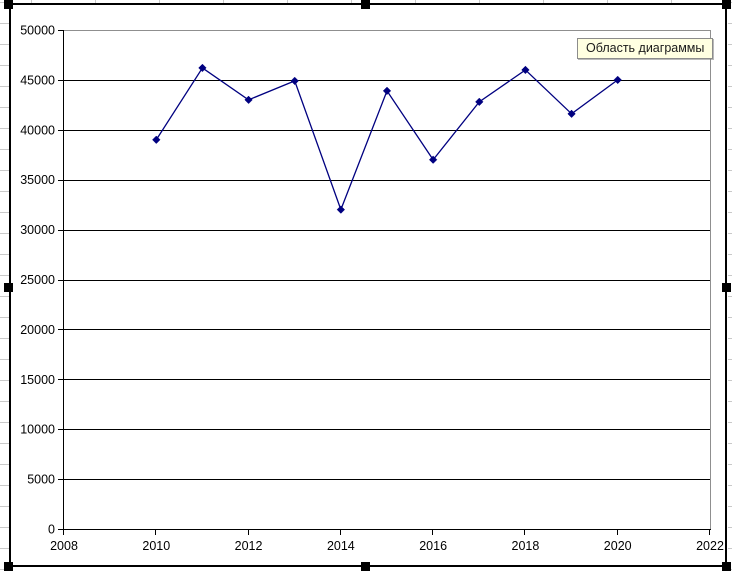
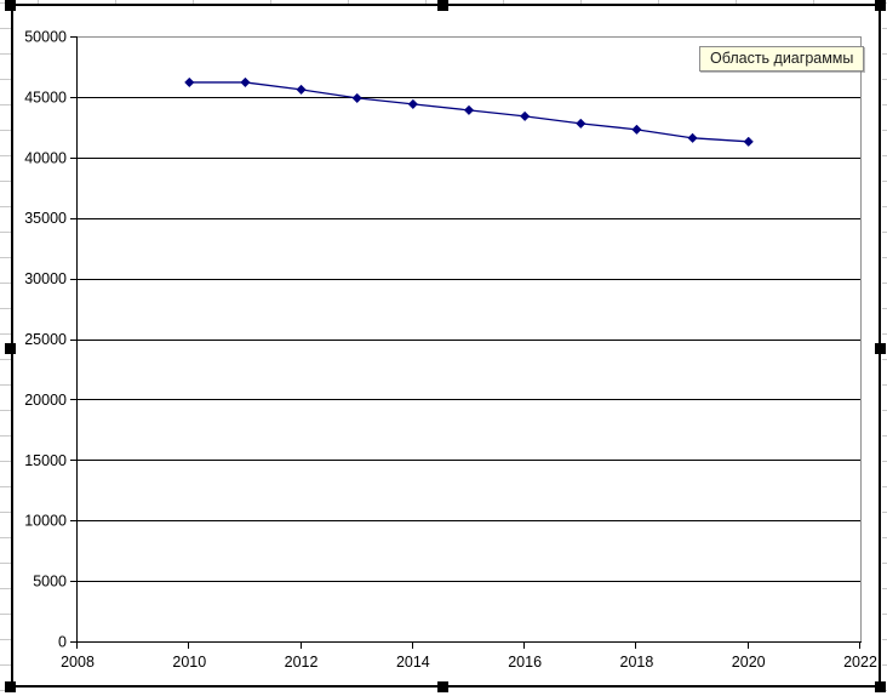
2010: 39000 -> 46000
2012: 43000 -> 46000
2014: 32000 -> 44000
2016: 37000 -> 43000
2018: 46000 -> 42000
2020: 45000 -> 41000
